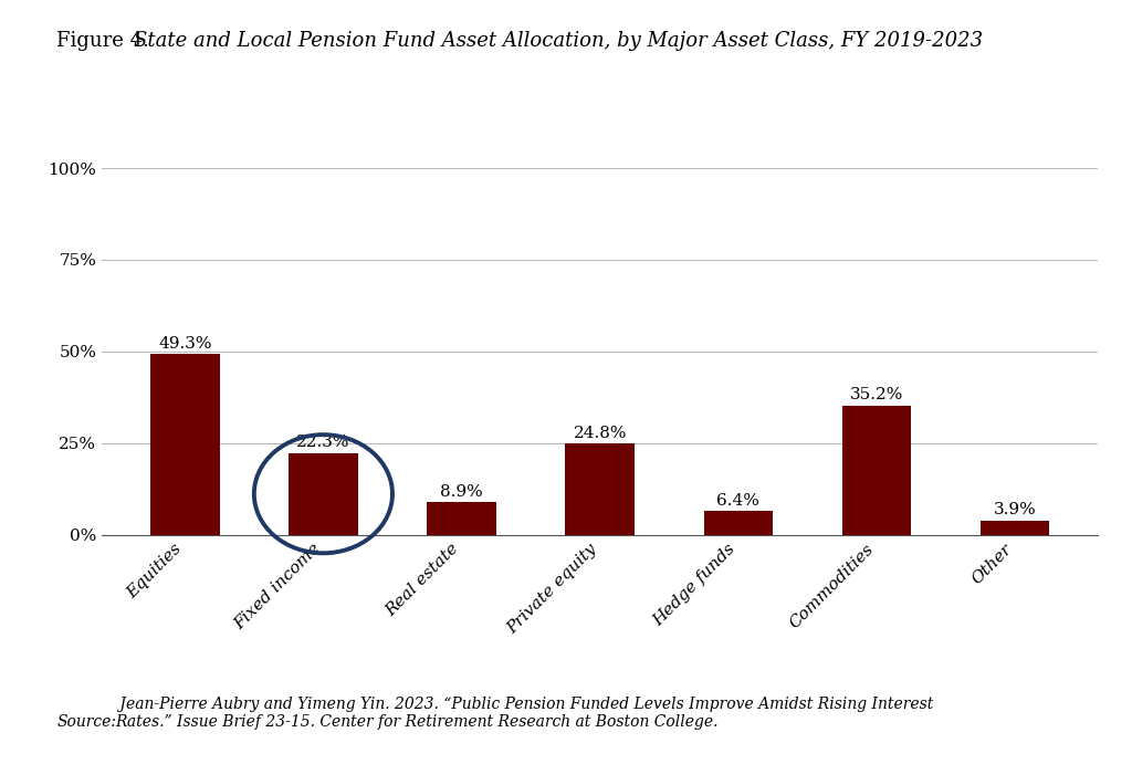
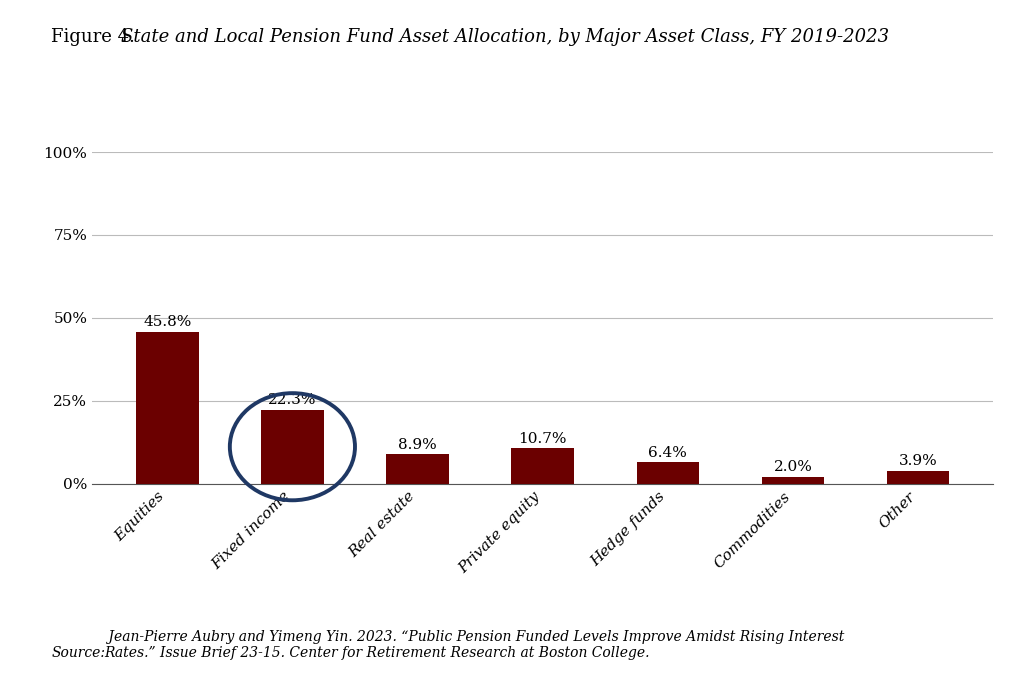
Equities: 49.3% -> 45.8%
Private equity: 24.8% -> 10.7%
Commodities: 35.2% -> 2.0%
